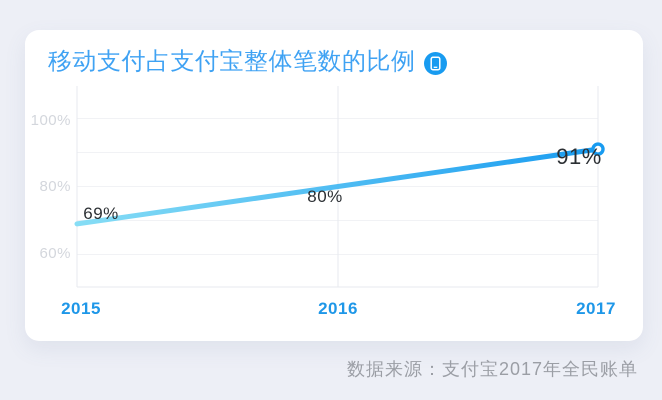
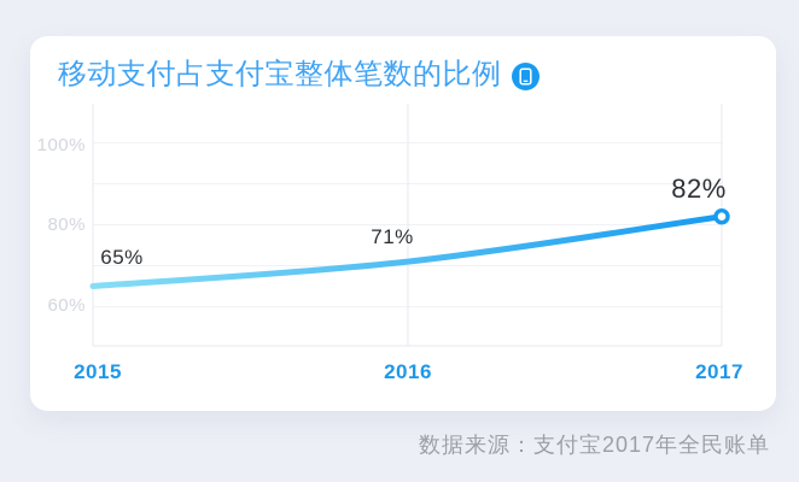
2015: 69% -> 65%
2016: 80% -> 71%
2017: 91% -> 82%
